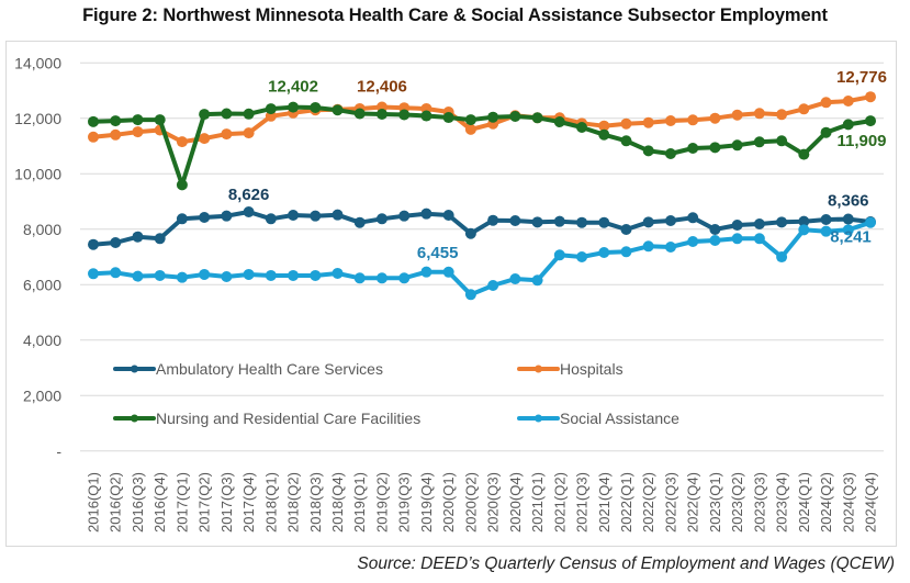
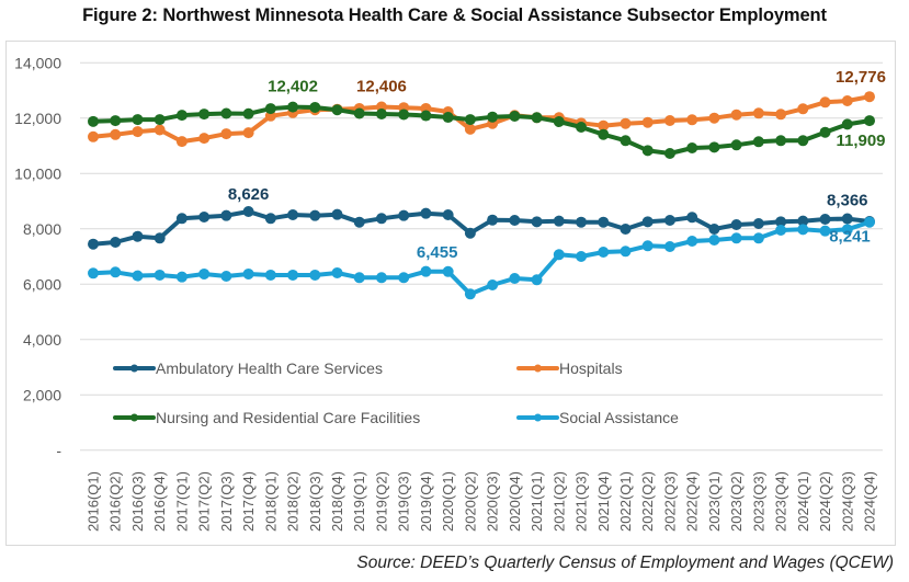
Nursing and Residential Care Facilities/2017(Q1): 9600 -> 12100
Social Assistance/2023(Q4): 7000 -> 8000
Nursing and Residential Care Facilities/2024(Q1): 10700 -> 11200
